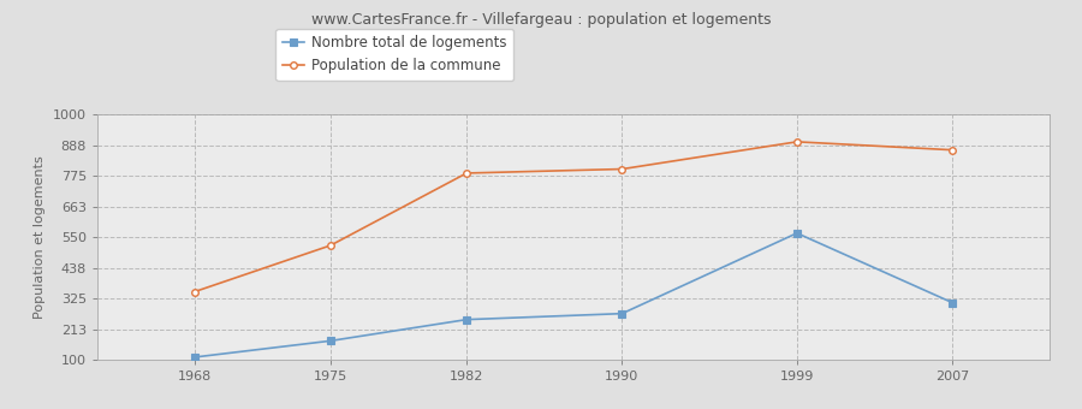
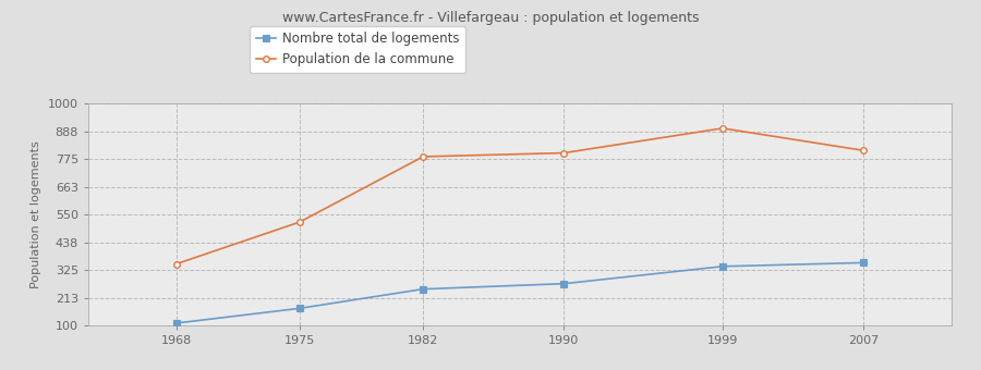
Nombre total de logements/1999: 565 -> 340
Nombre total de logements/2007: 310 -> 355
Population de la commune/2007: 870 -> 810
